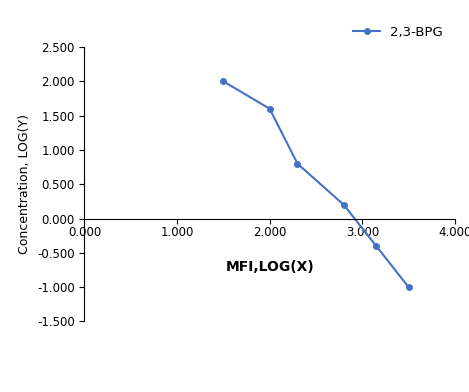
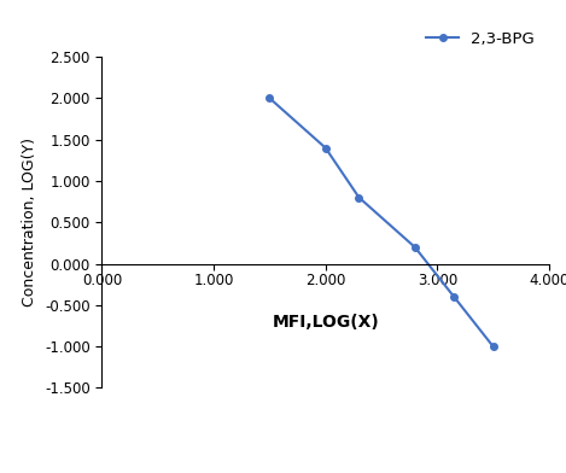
2.000: 1.6 -> 1.4
